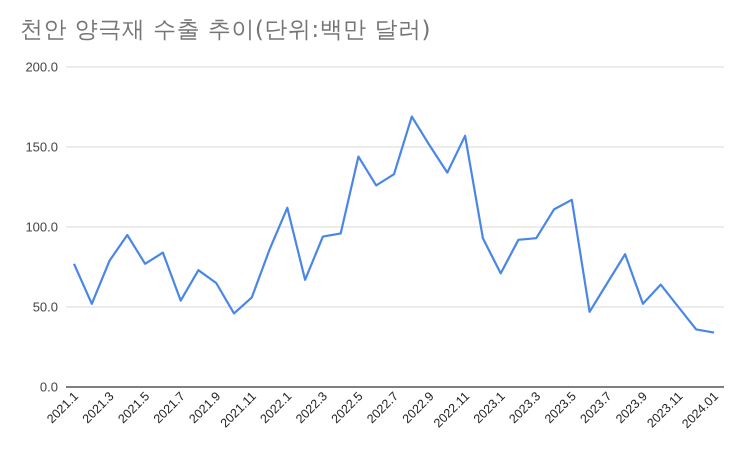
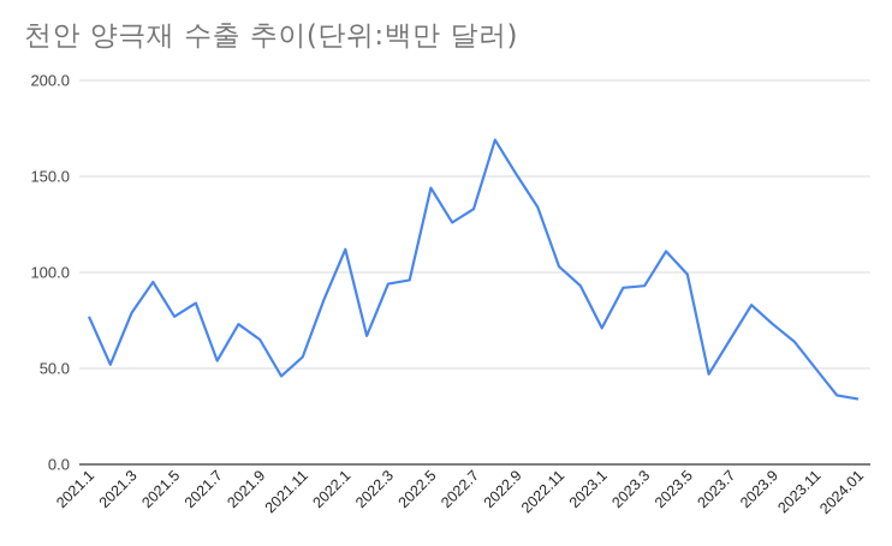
2022.11: 157 -> 103
2023.5: 117 -> 99
2023.9: 52 -> 73
